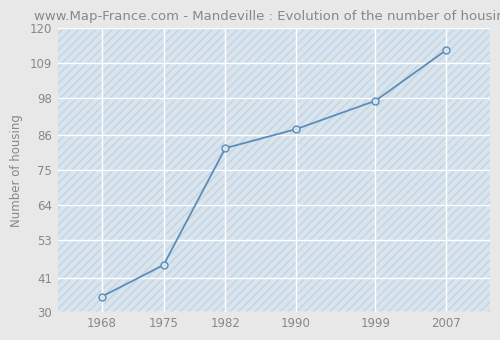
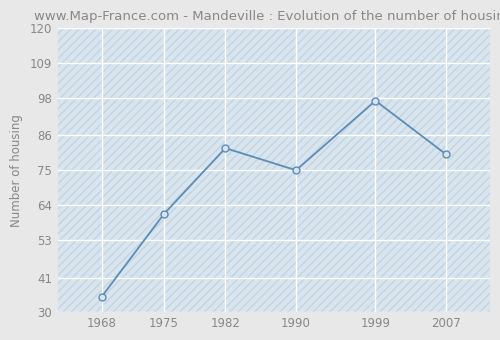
1975: 45 -> 61
1990: 88 -> 75
2007: 113 -> 80
